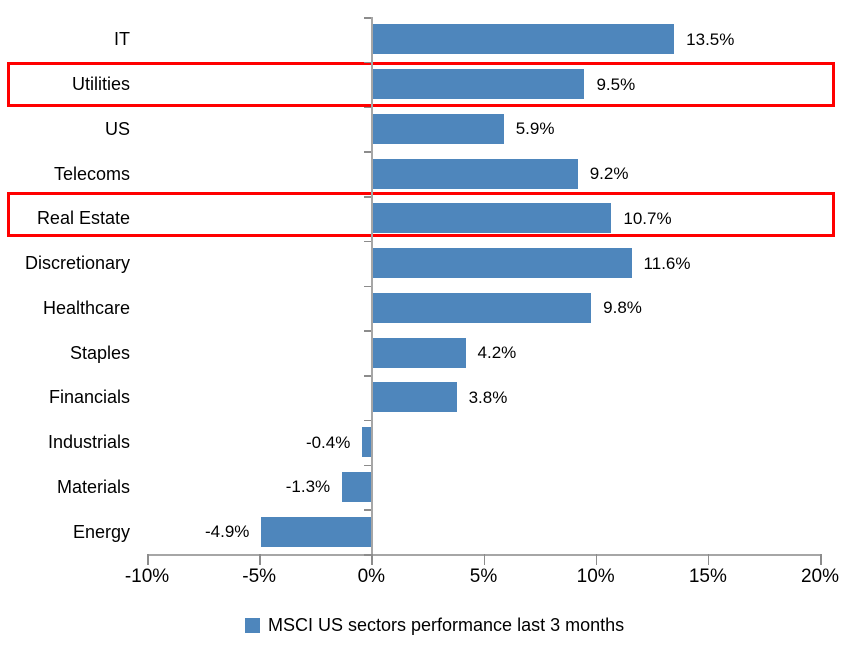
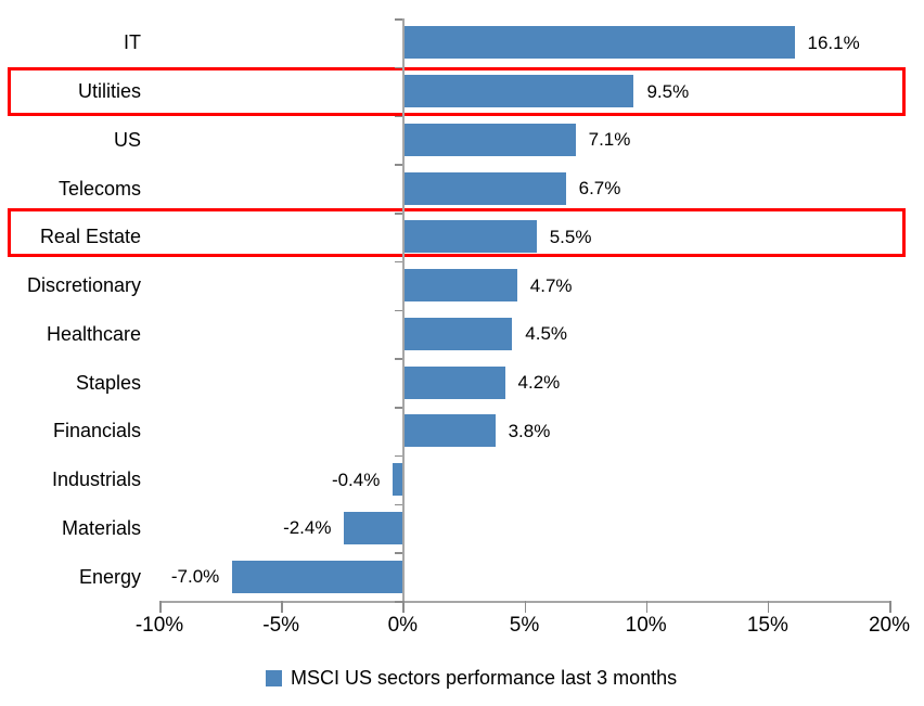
IT: 13.5% -> 16.1%
US: 5.9% -> 7.1%
Telecoms: 9.2% -> 6.7%
Real Estate: 10.7% -> 5.5%
Discretionary: 11.6% -> 4.7%
Healthcare: 9.8% -> 4.5%
Materials: -1.3% -> -2.4%
Energy: -4.9% -> -7.0%
